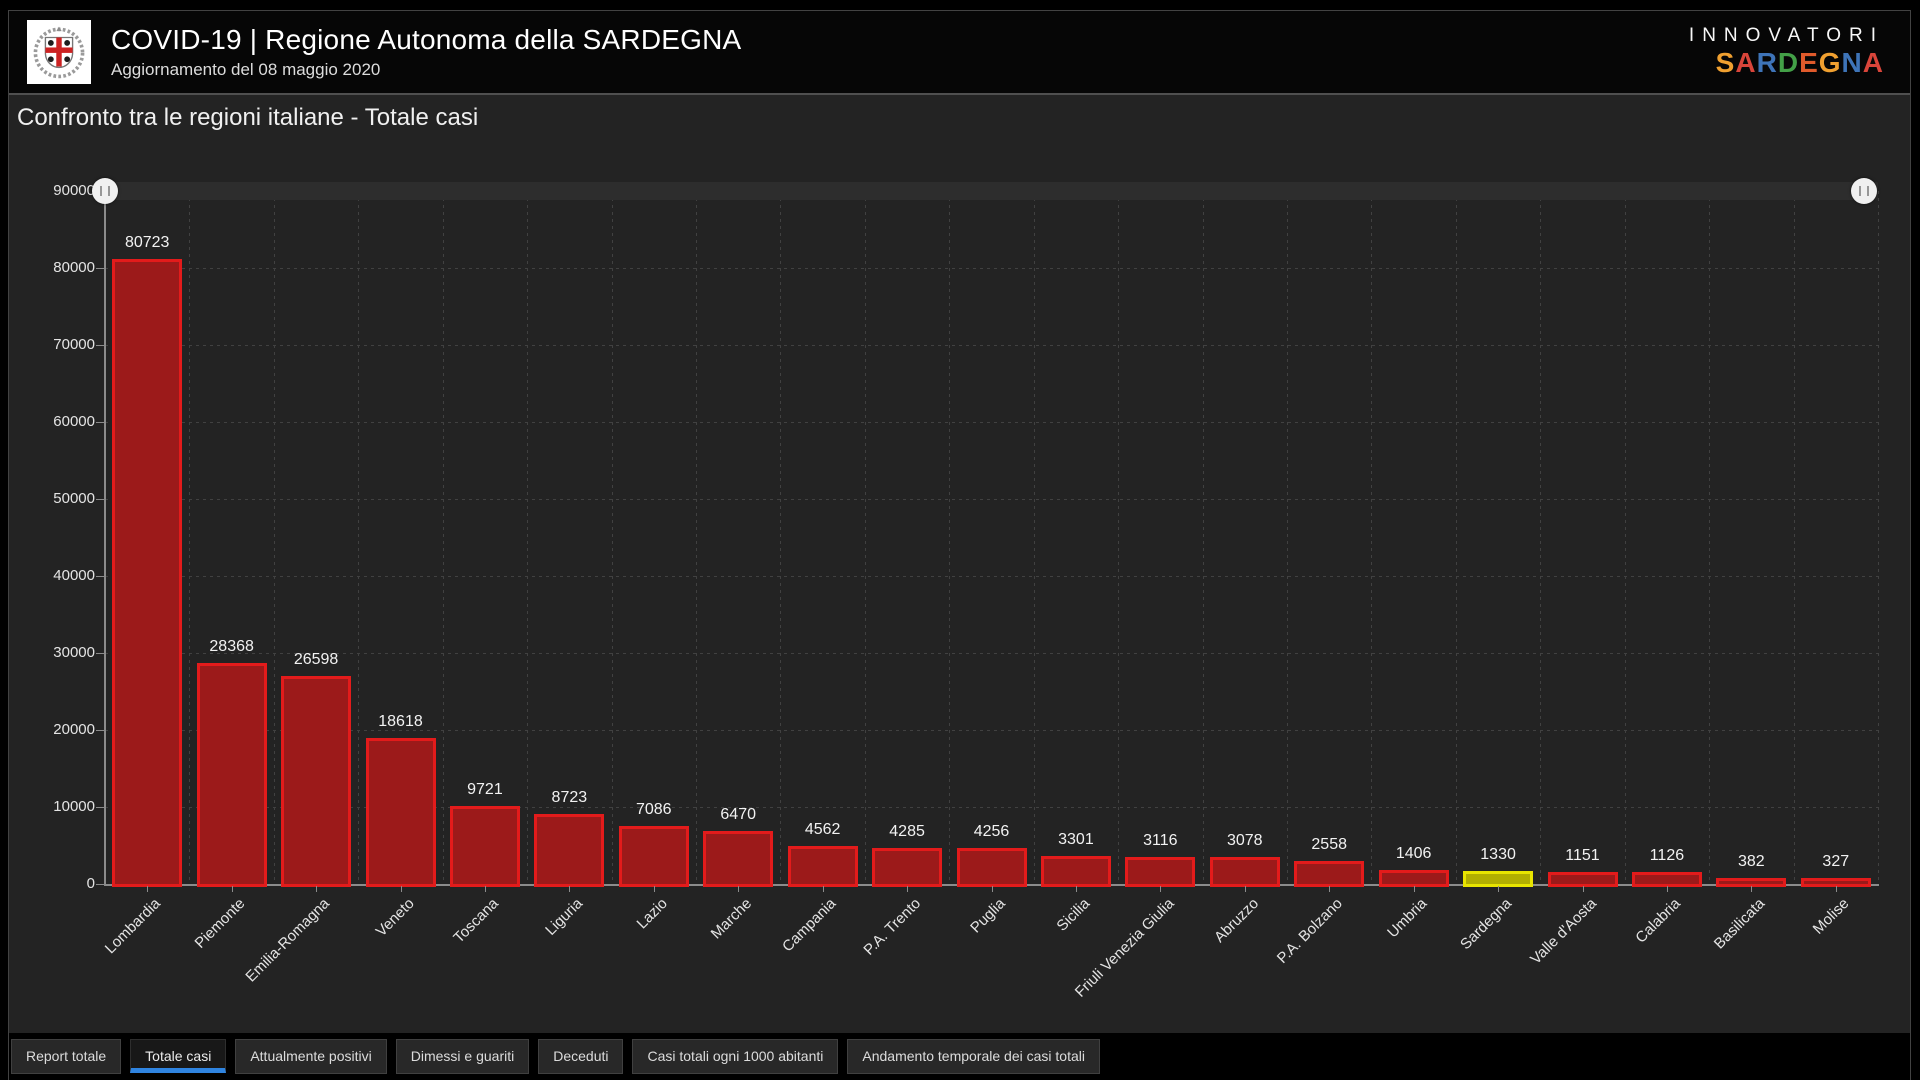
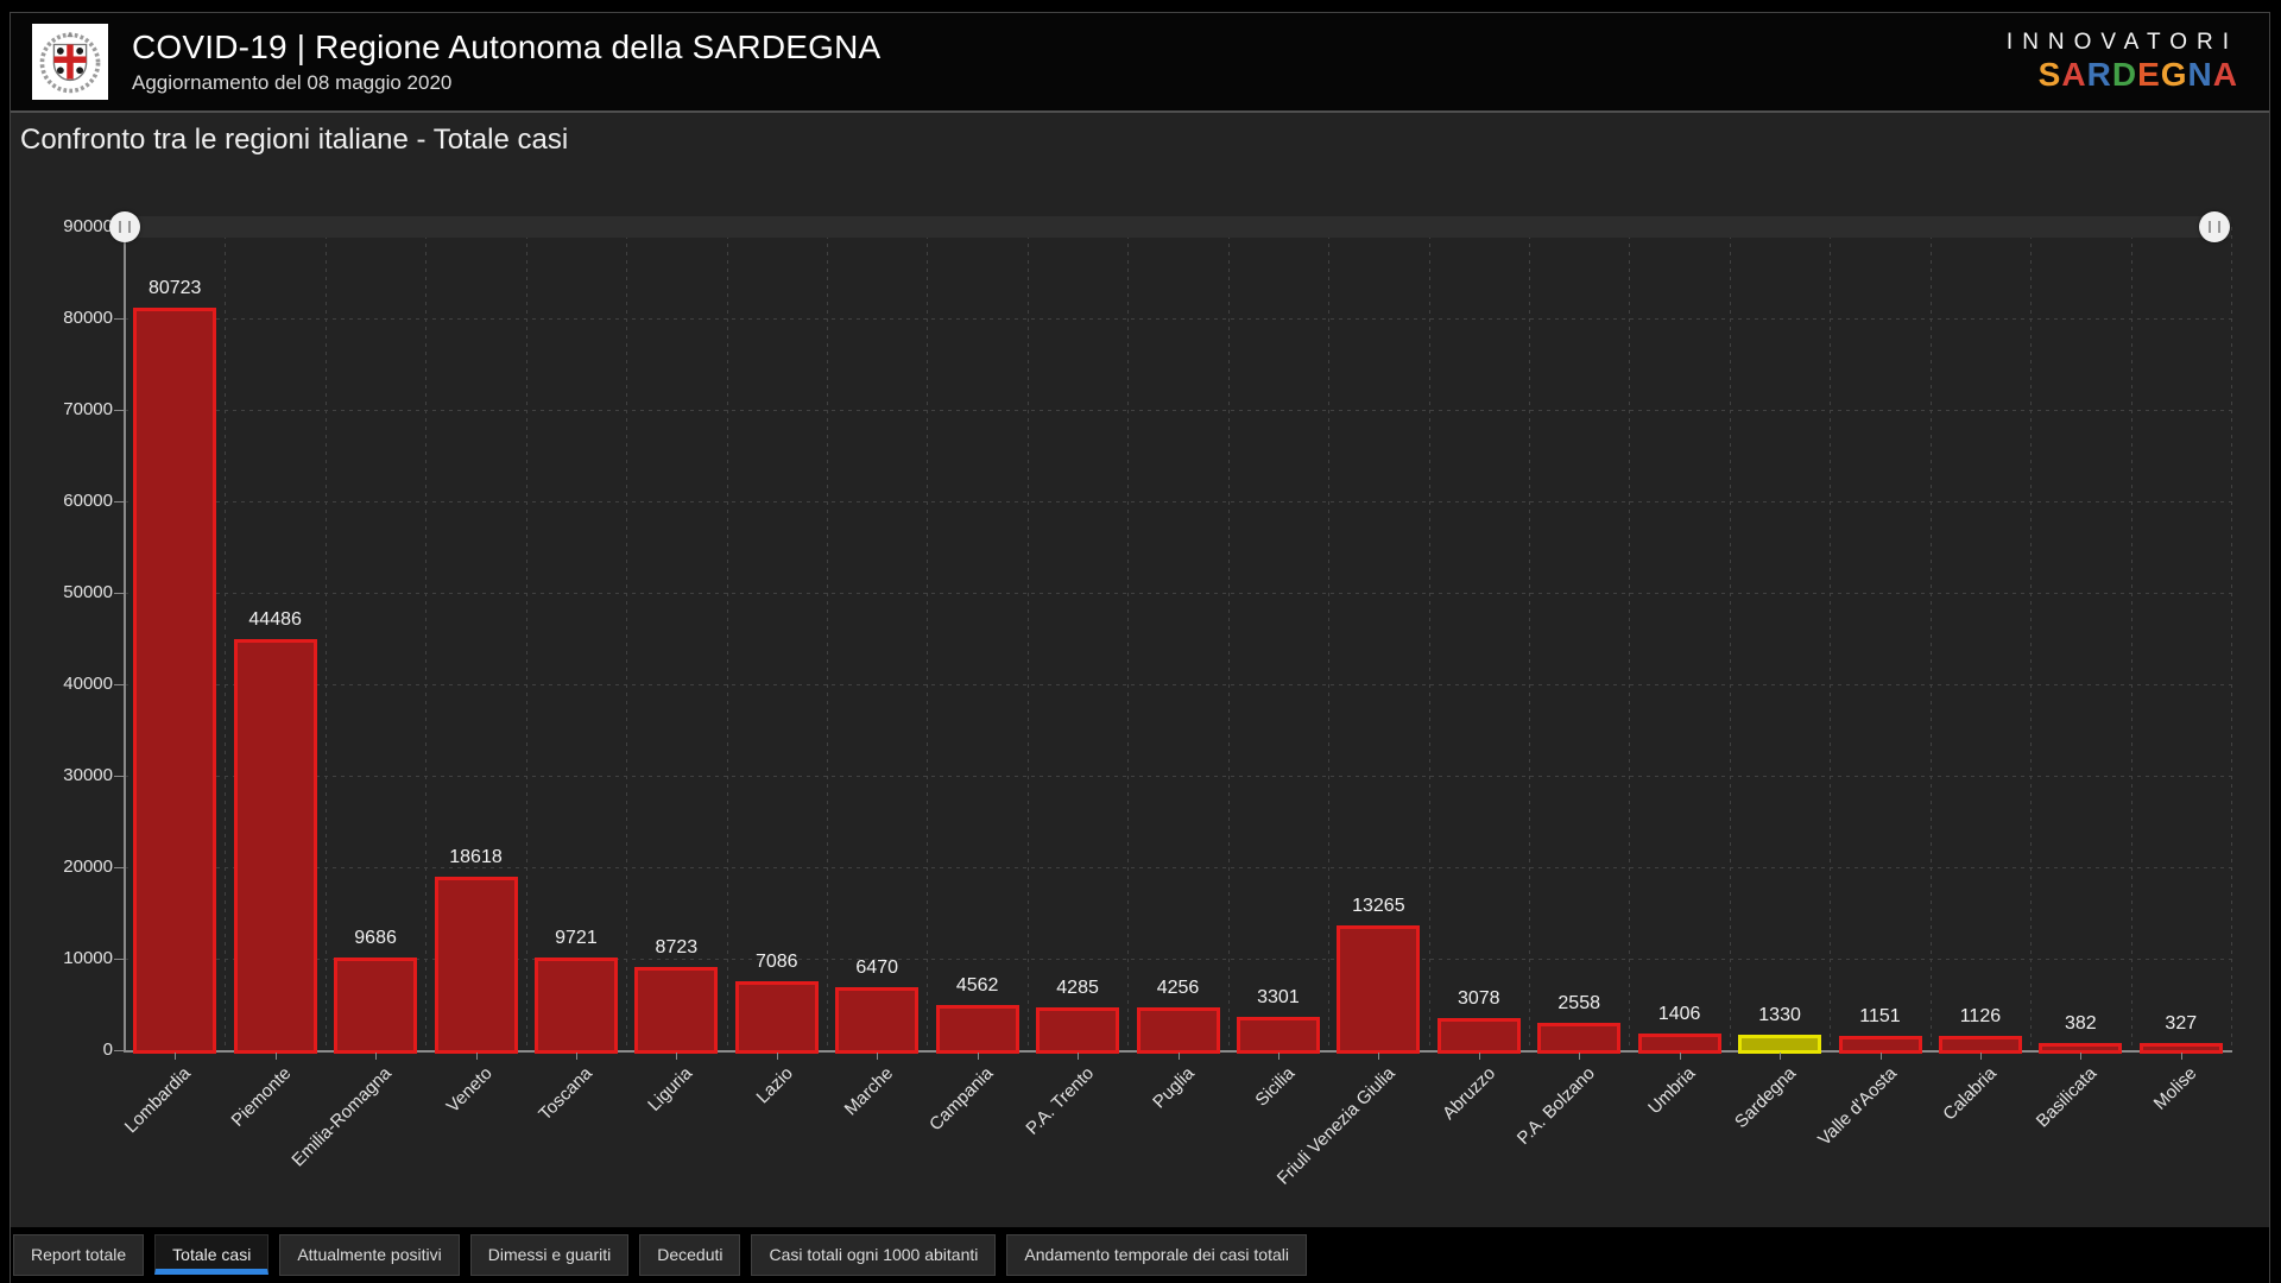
Piemonte: 28368 -> 44486
Emilia-Romagna: 26598 -> 9686
Friuli Venezia Giulia: 3116 -> 13265
